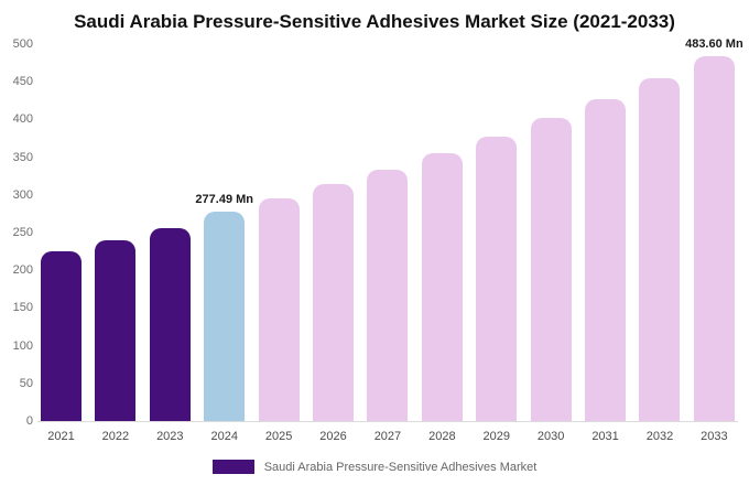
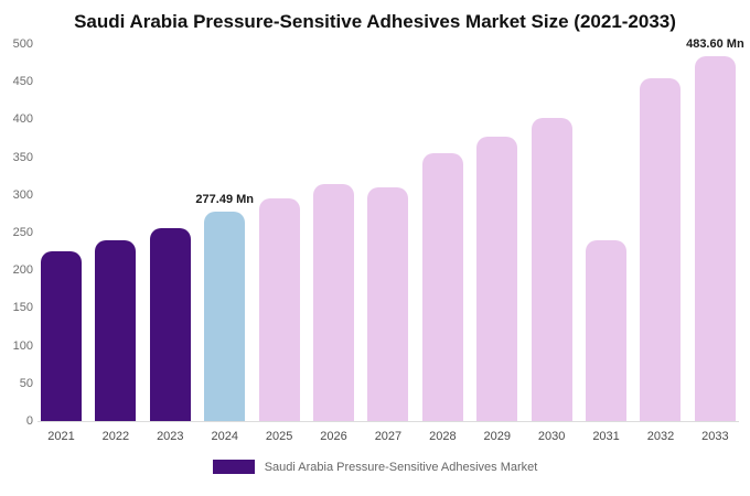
2027: 330 -> 310
2031: 430 -> 240
